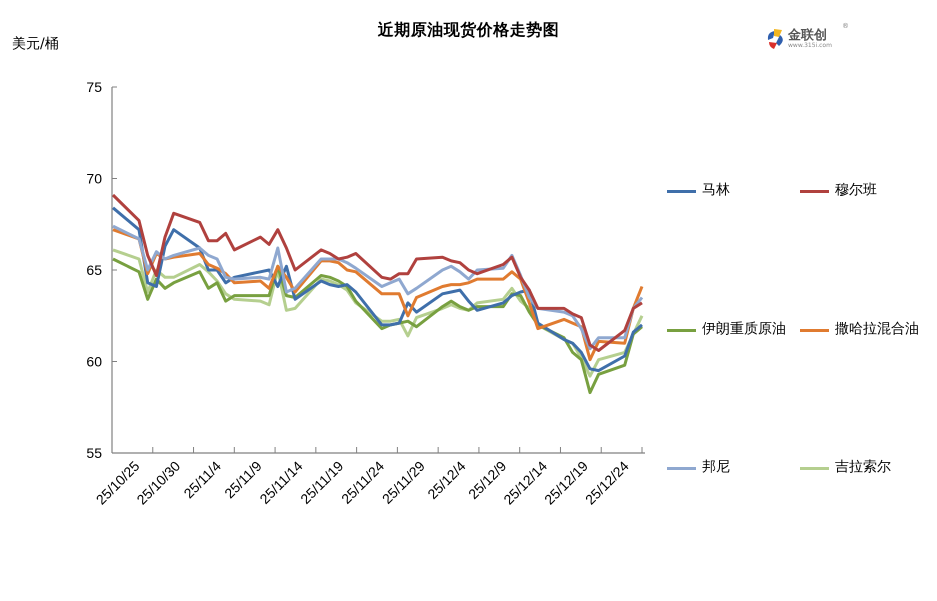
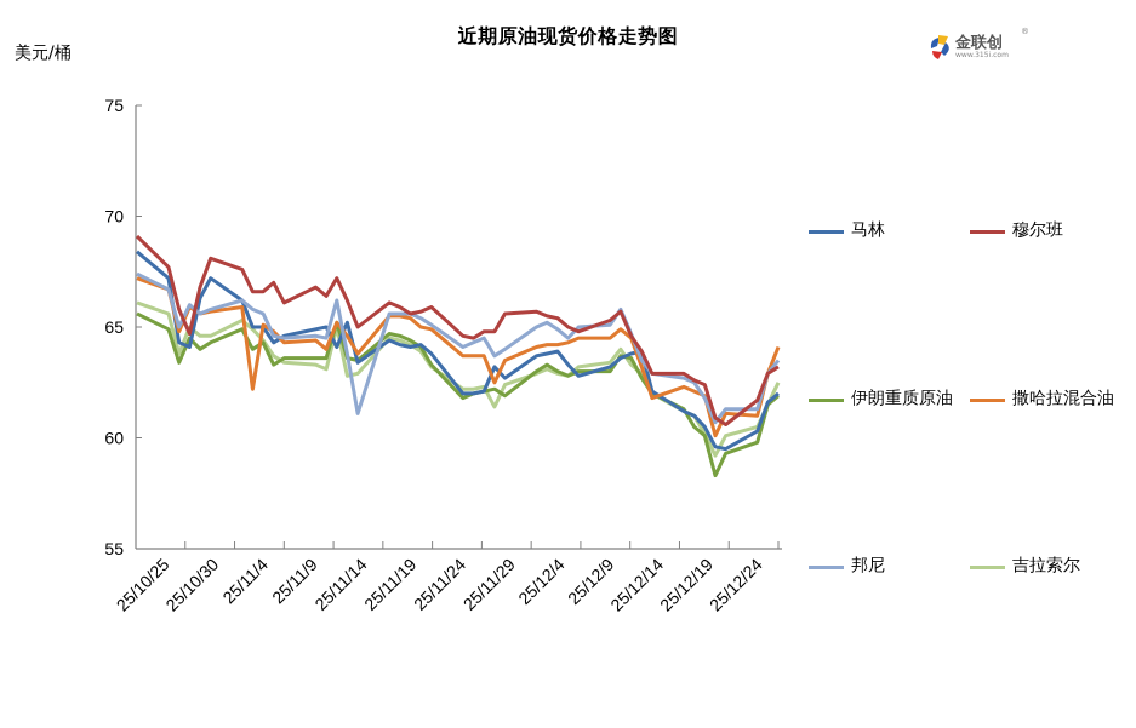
撒哈拉混合油/25/11/4: 65.3 -> 62.2
邦尼/25/11/14: 64.0 -> 61.1
